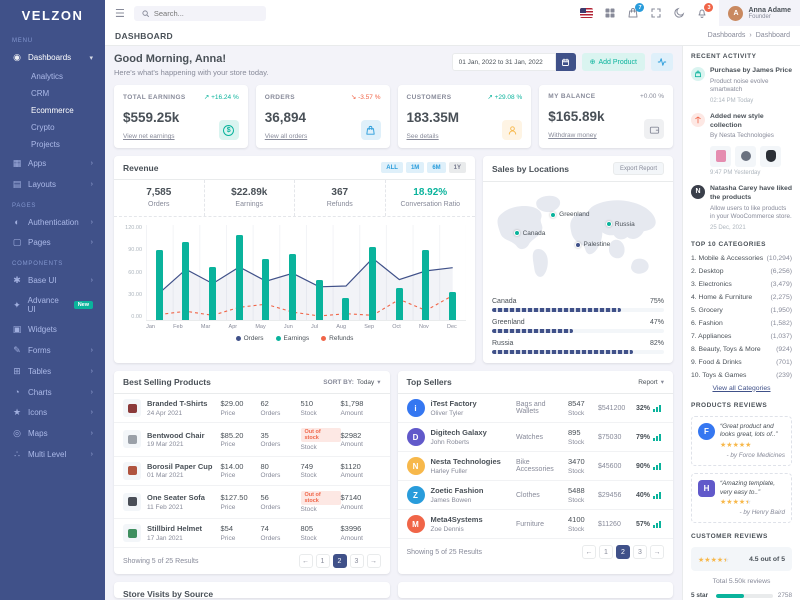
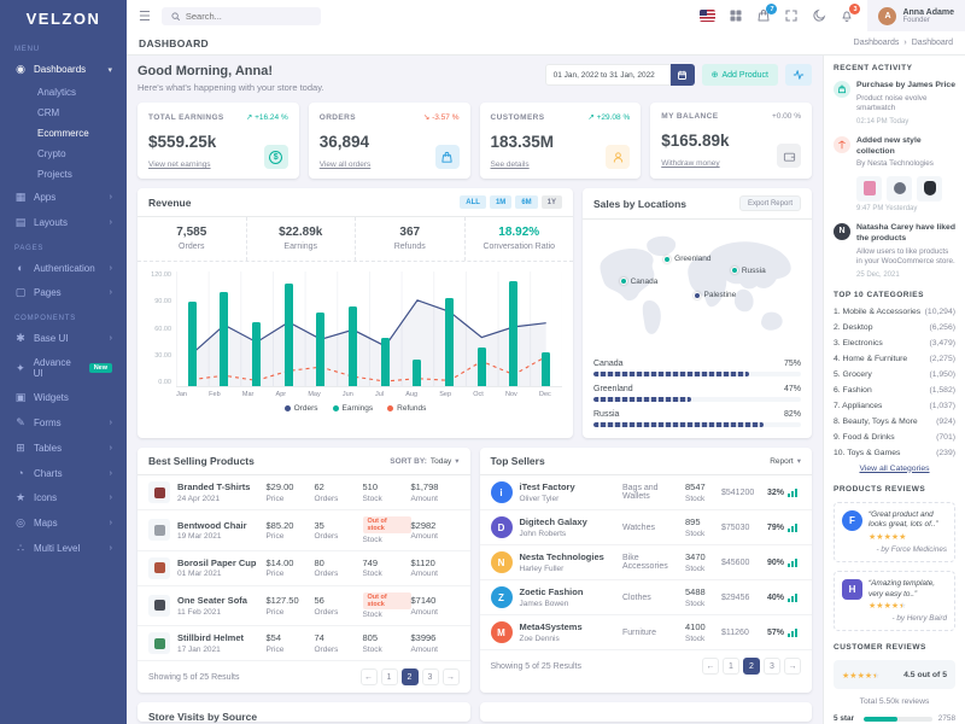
Orders/Aug: 40 -> 90
Earnings/Nov: 90 -> 110
